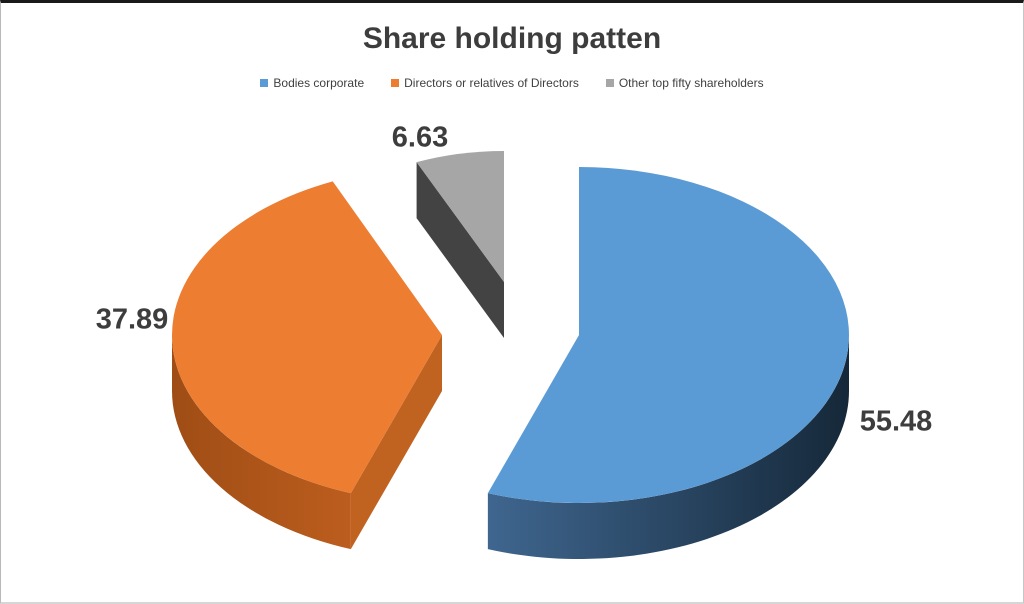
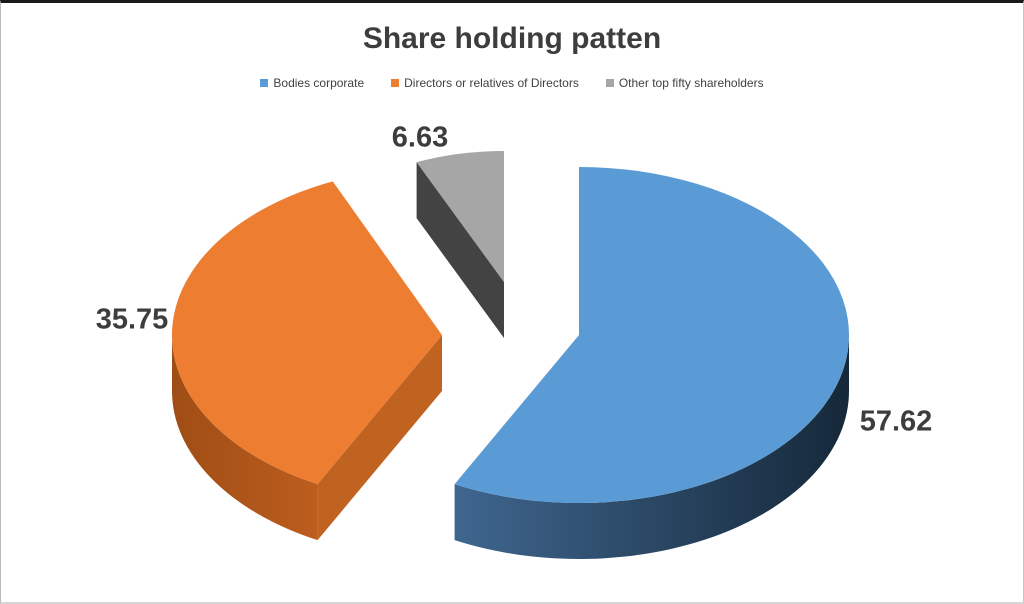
Bodies corporate: 55.48 -> 57.62
Directors or relatives of Directors: 37.89 -> 35.75
